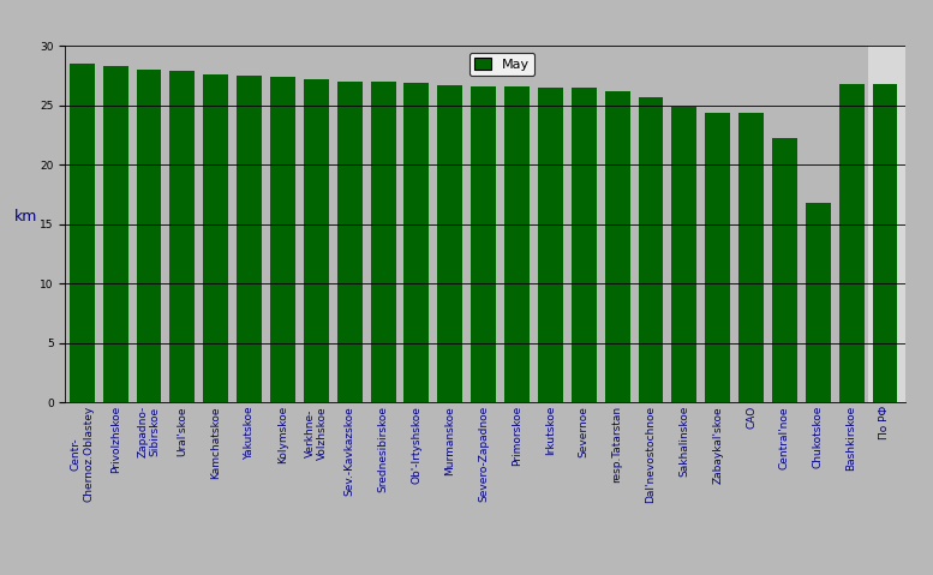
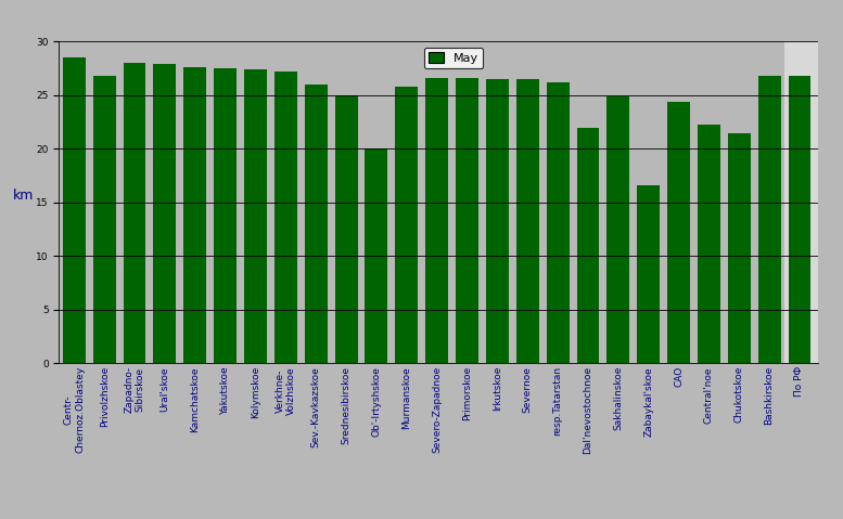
Privolzhskoe: 28.3 -> 26.8
Sev.-Kavkazskoe: 27.0 -> 26.0
Srednesibirskoe: 27.0 -> 25.0
Ob'-Irtyshskoe: 26.9 -> 20.0
Murmanskoe: 26.7 -> 25.8
Dal'nevostochnoe: 25.7 -> 22.0
Zabaykal'skoe: 24.4 -> 16.6
Chukotskoe: 16.8 -> 21.4
